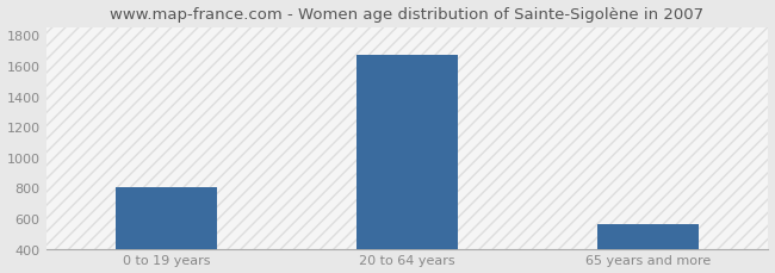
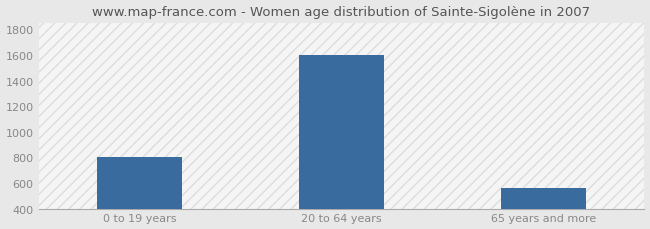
20 to 64 years: 1670 -> 1600
